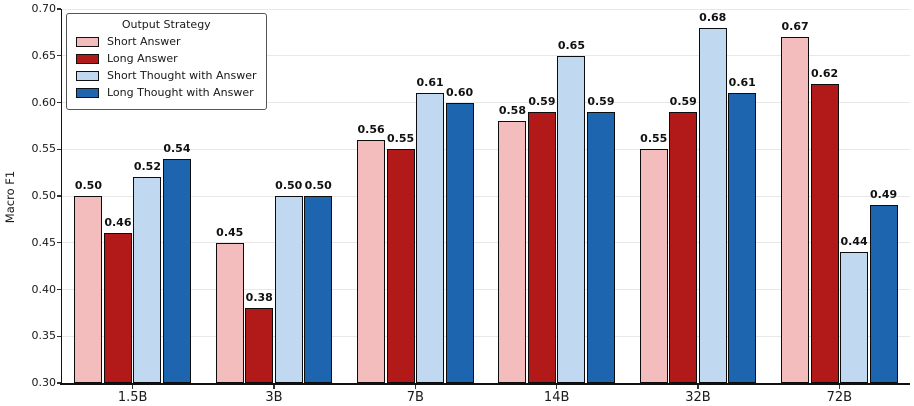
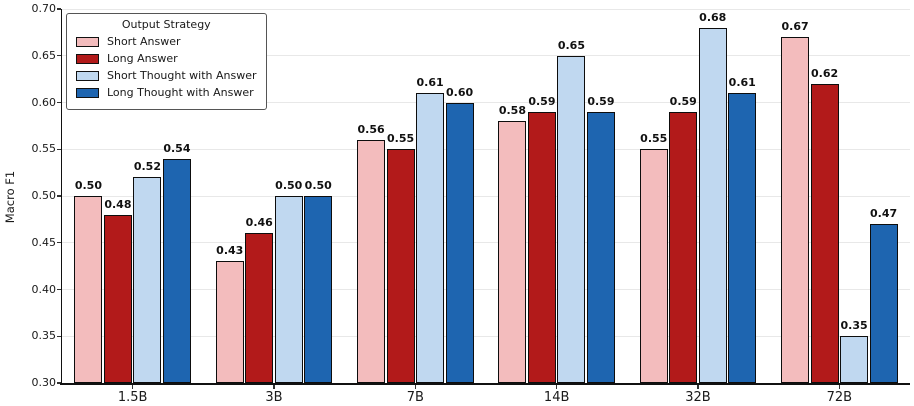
Long Answer/1.5B: 0.46 -> 0.48
Short Answer/3B: 0.45 -> 0.43
Long Answer/3B: 0.38 -> 0.46
Short Thought with Answer/72B: 0.44 -> 0.35
Long Thought with Answer/72B: 0.49 -> 0.47
